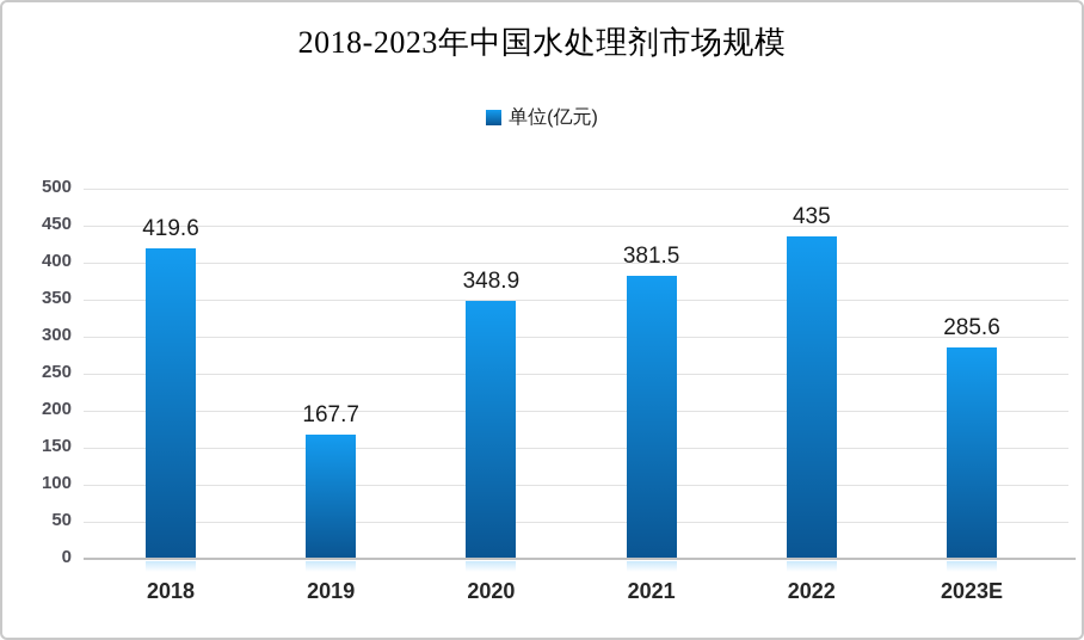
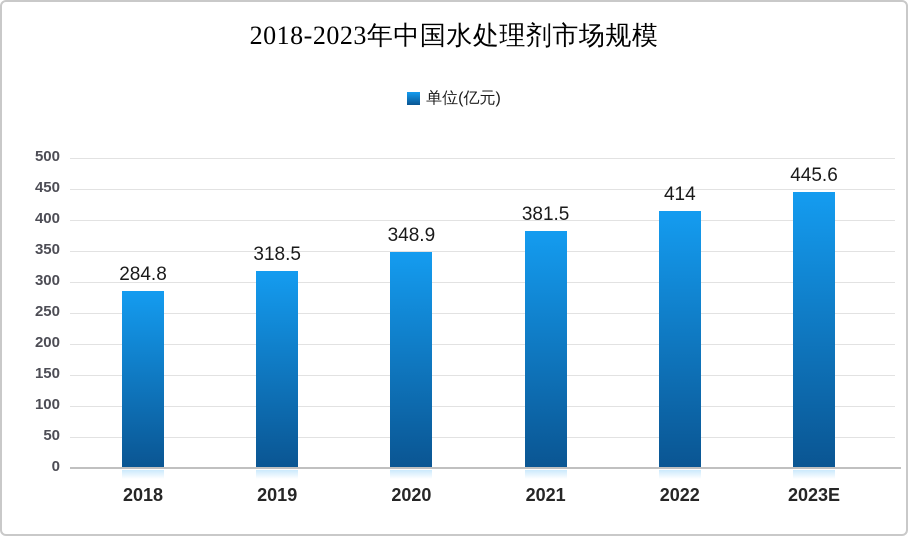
2018: 419.6 -> 284.8
2019: 167.7 -> 318.5
2022: 435 -> 414
2023E: 285.6 -> 445.6
